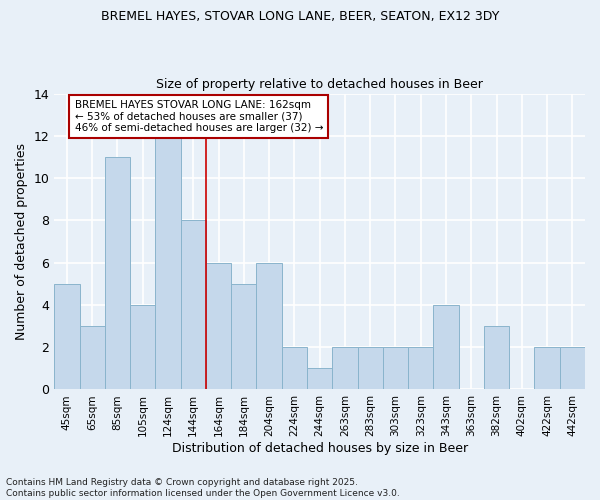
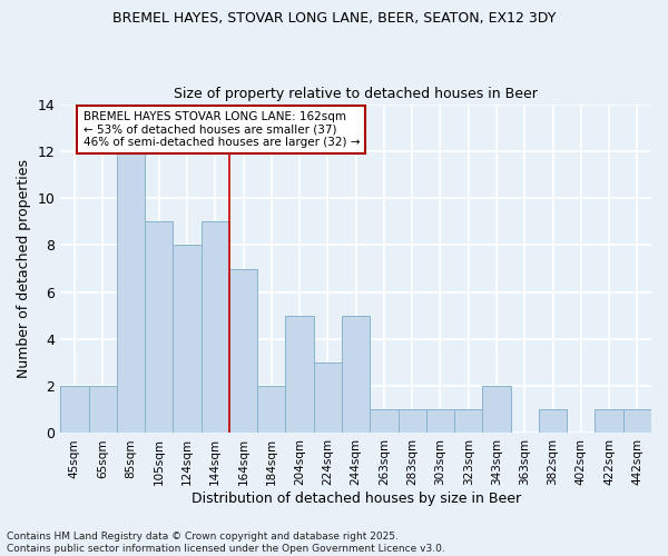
45sqm: 5 -> 2
65sqm: 3 -> 2
85sqm: 11 -> 12
105sqm: 4 -> 9
124sqm: 12 -> 8
144sqm: 8 -> 9
164sqm: 6 -> 7
184sqm: 5 -> 2
204sqm: 6 -> 5
224sqm: 2 -> 3
244sqm: 1 -> 5
263sqm: 2 -> 1
283sqm: 2 -> 1
303sqm: 2 -> 1
323sqm: 2 -> 1
343sqm: 4 -> 2
382sqm: 3 -> 1
422sqm: 2 -> 1
442sqm: 2 -> 1
